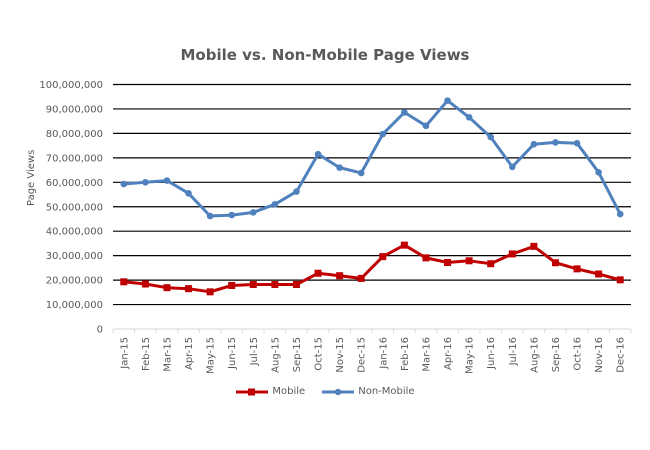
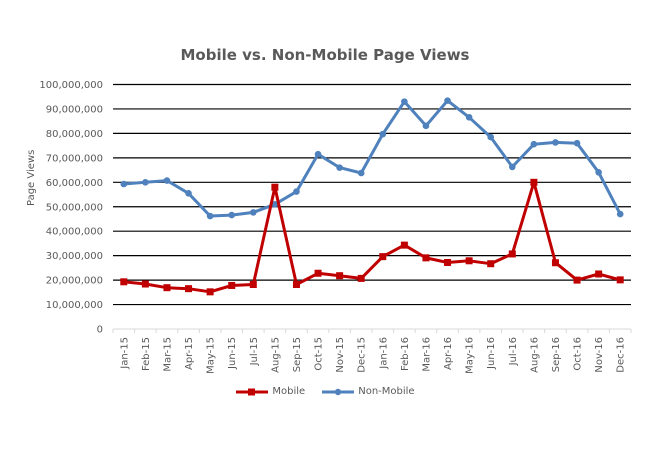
Mobile/Aug-15: 18000000 -> 58000000
Non-Mobile/Feb-16: 89000000 -> 93000000
Mobile/Aug-16: 34000000 -> 60000000
Mobile/Oct-16: 25000000 -> 20000000
